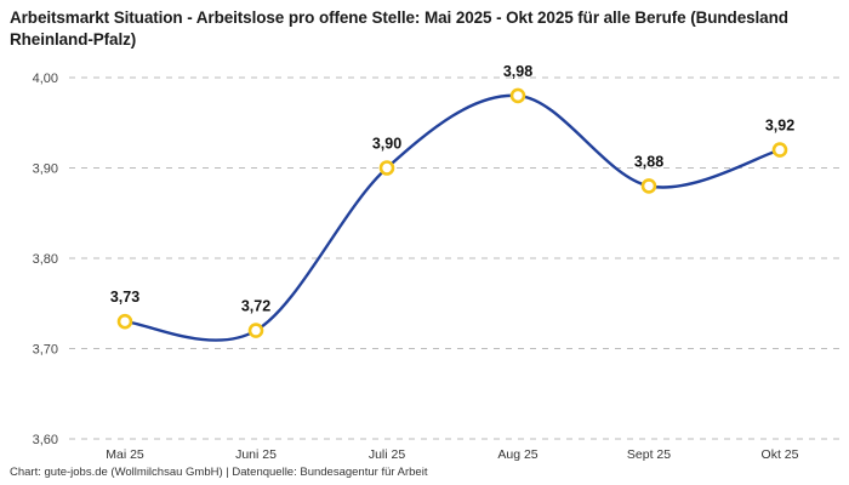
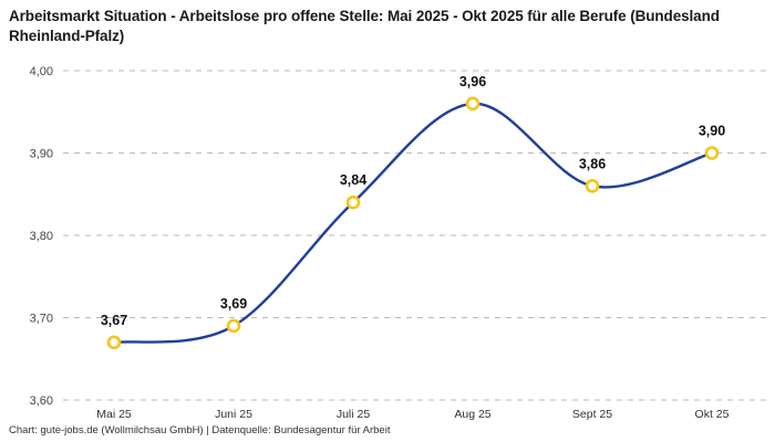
Mai 25: 3,73 -> 3,67
Juni 25: 3,72 -> 3,69
Juli 25: 3,90 -> 3,84
Aug 25: 3,98 -> 3,96
Sept 25: 3,88 -> 3,86
Okt 25: 3,92 -> 3,90
